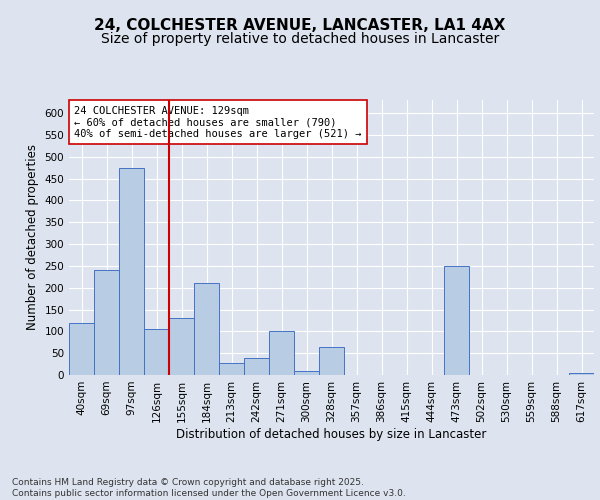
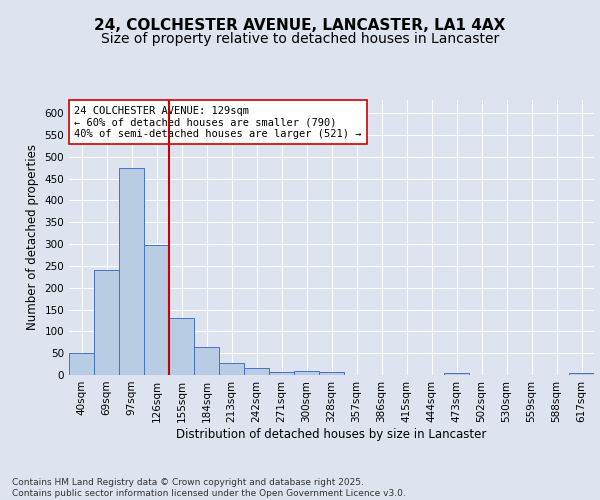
40sqm: 120 -> 50
126sqm: 105 -> 298
184sqm: 210 -> 65
242sqm: 40 -> 15
271sqm: 100 -> 8
328sqm: 65 -> 8
473sqm: 250 -> 4
